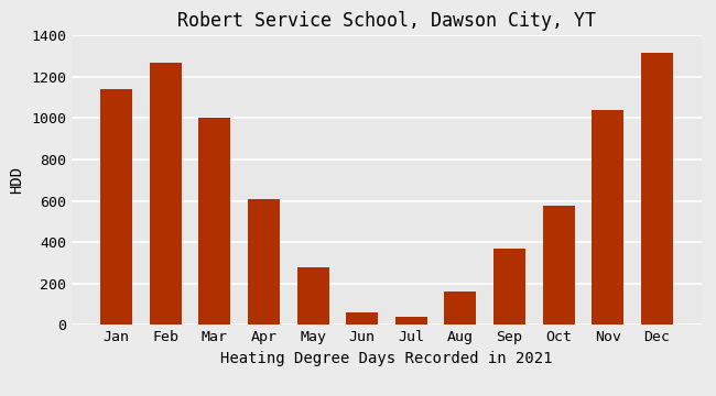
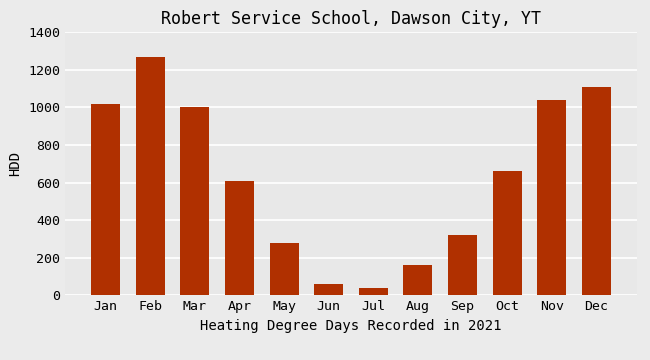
Jan: 1140 -> 1020
Sep: 370 -> 320
Oct: 580 -> 660
Dec: 1320 -> 1110
